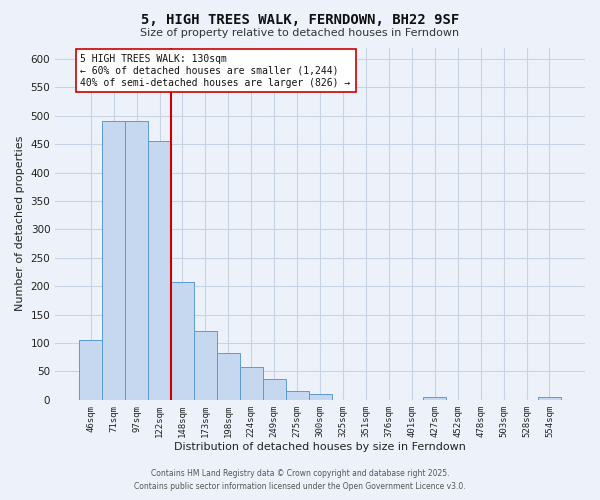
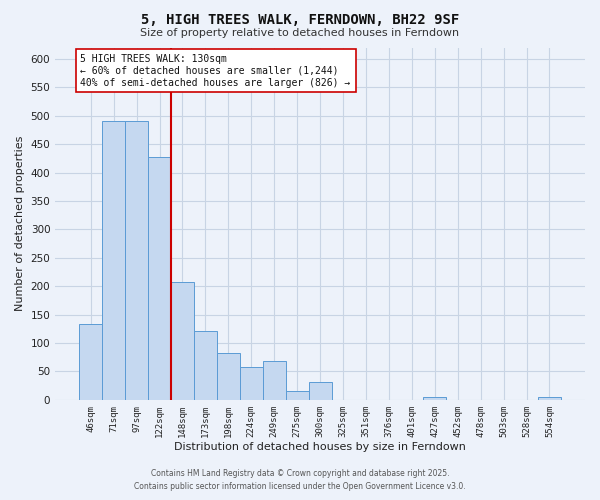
46sqm: 105 -> 134
122sqm: 455 -> 428
249sqm: 37 -> 68
300sqm: 10 -> 32
